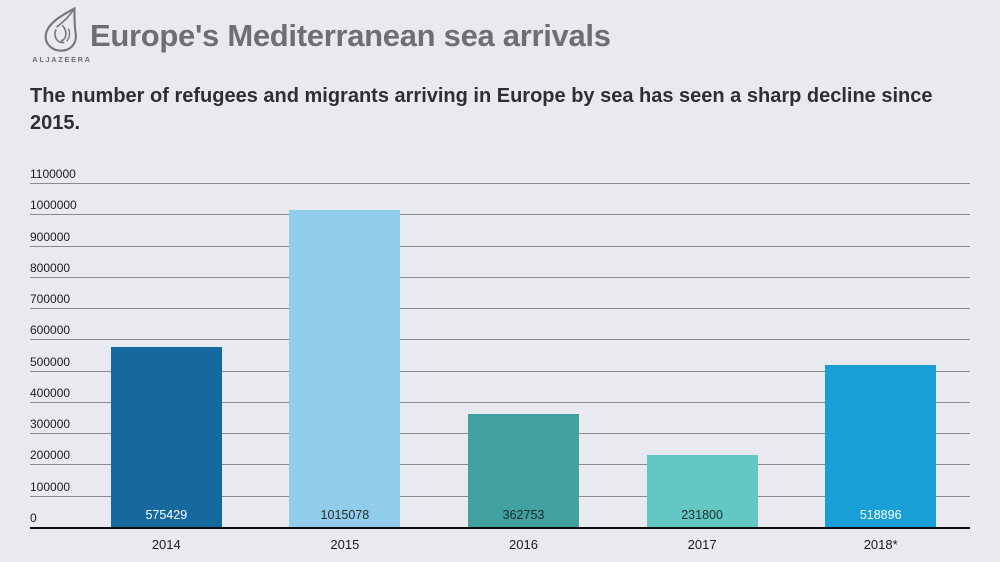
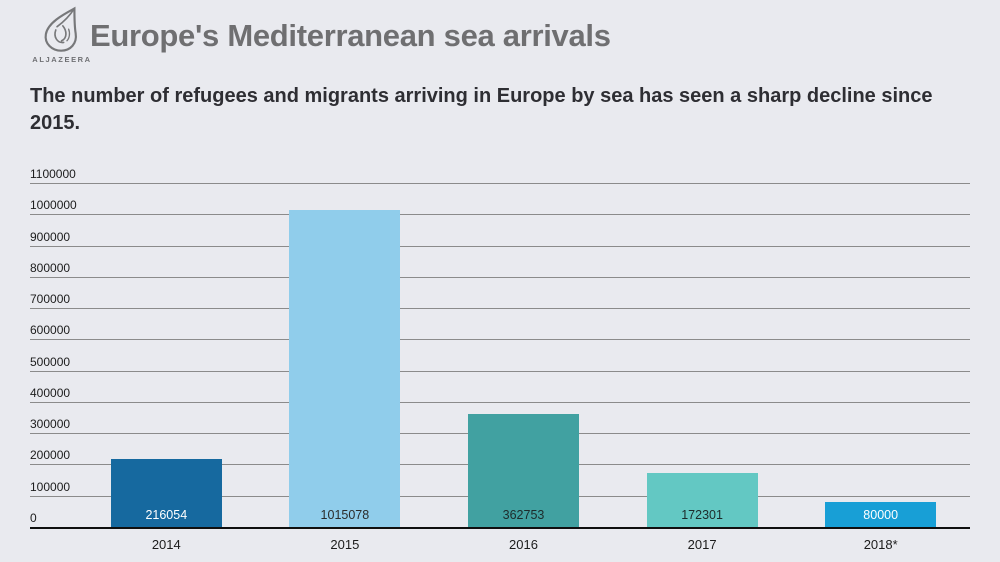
2014: 575429 -> 216054
2017: 231800 -> 172301
2018*: 518896 -> 80000
